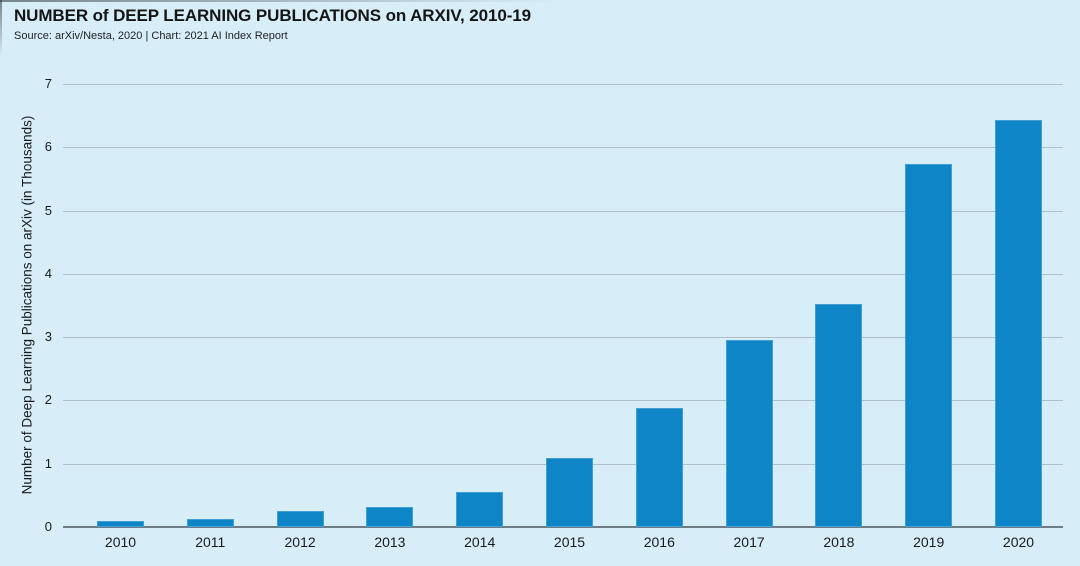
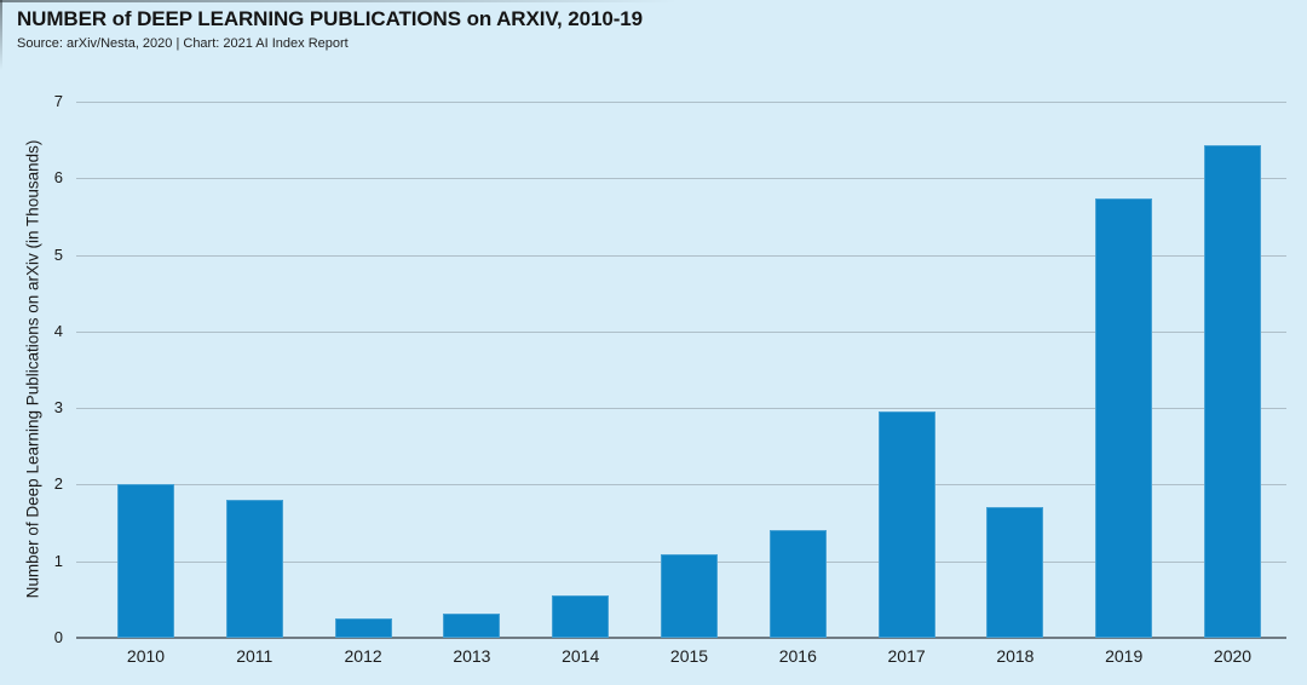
2010: 0.1 -> 2.0
2011: 0.1 -> 1.8
2016: 1.9 -> 1.4
2018: 3.5 -> 1.7
